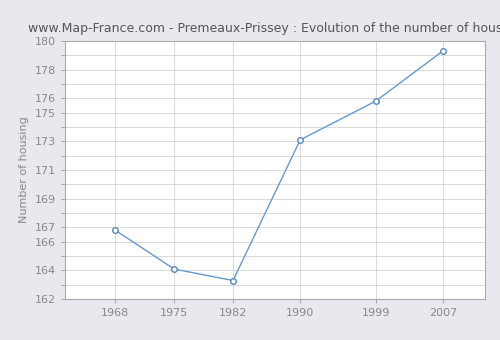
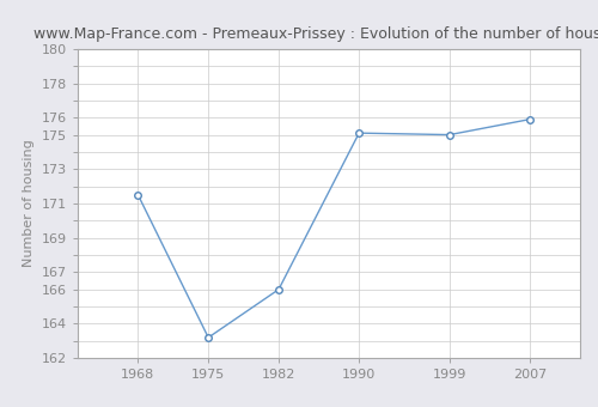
1968: 166.8 -> 171.5
1975: 164.1 -> 163.2
1982: 163.3 -> 166.0
1990: 173.1 -> 175.1
1999: 175.8 -> 175.0
2007: 179.3 -> 175.9
